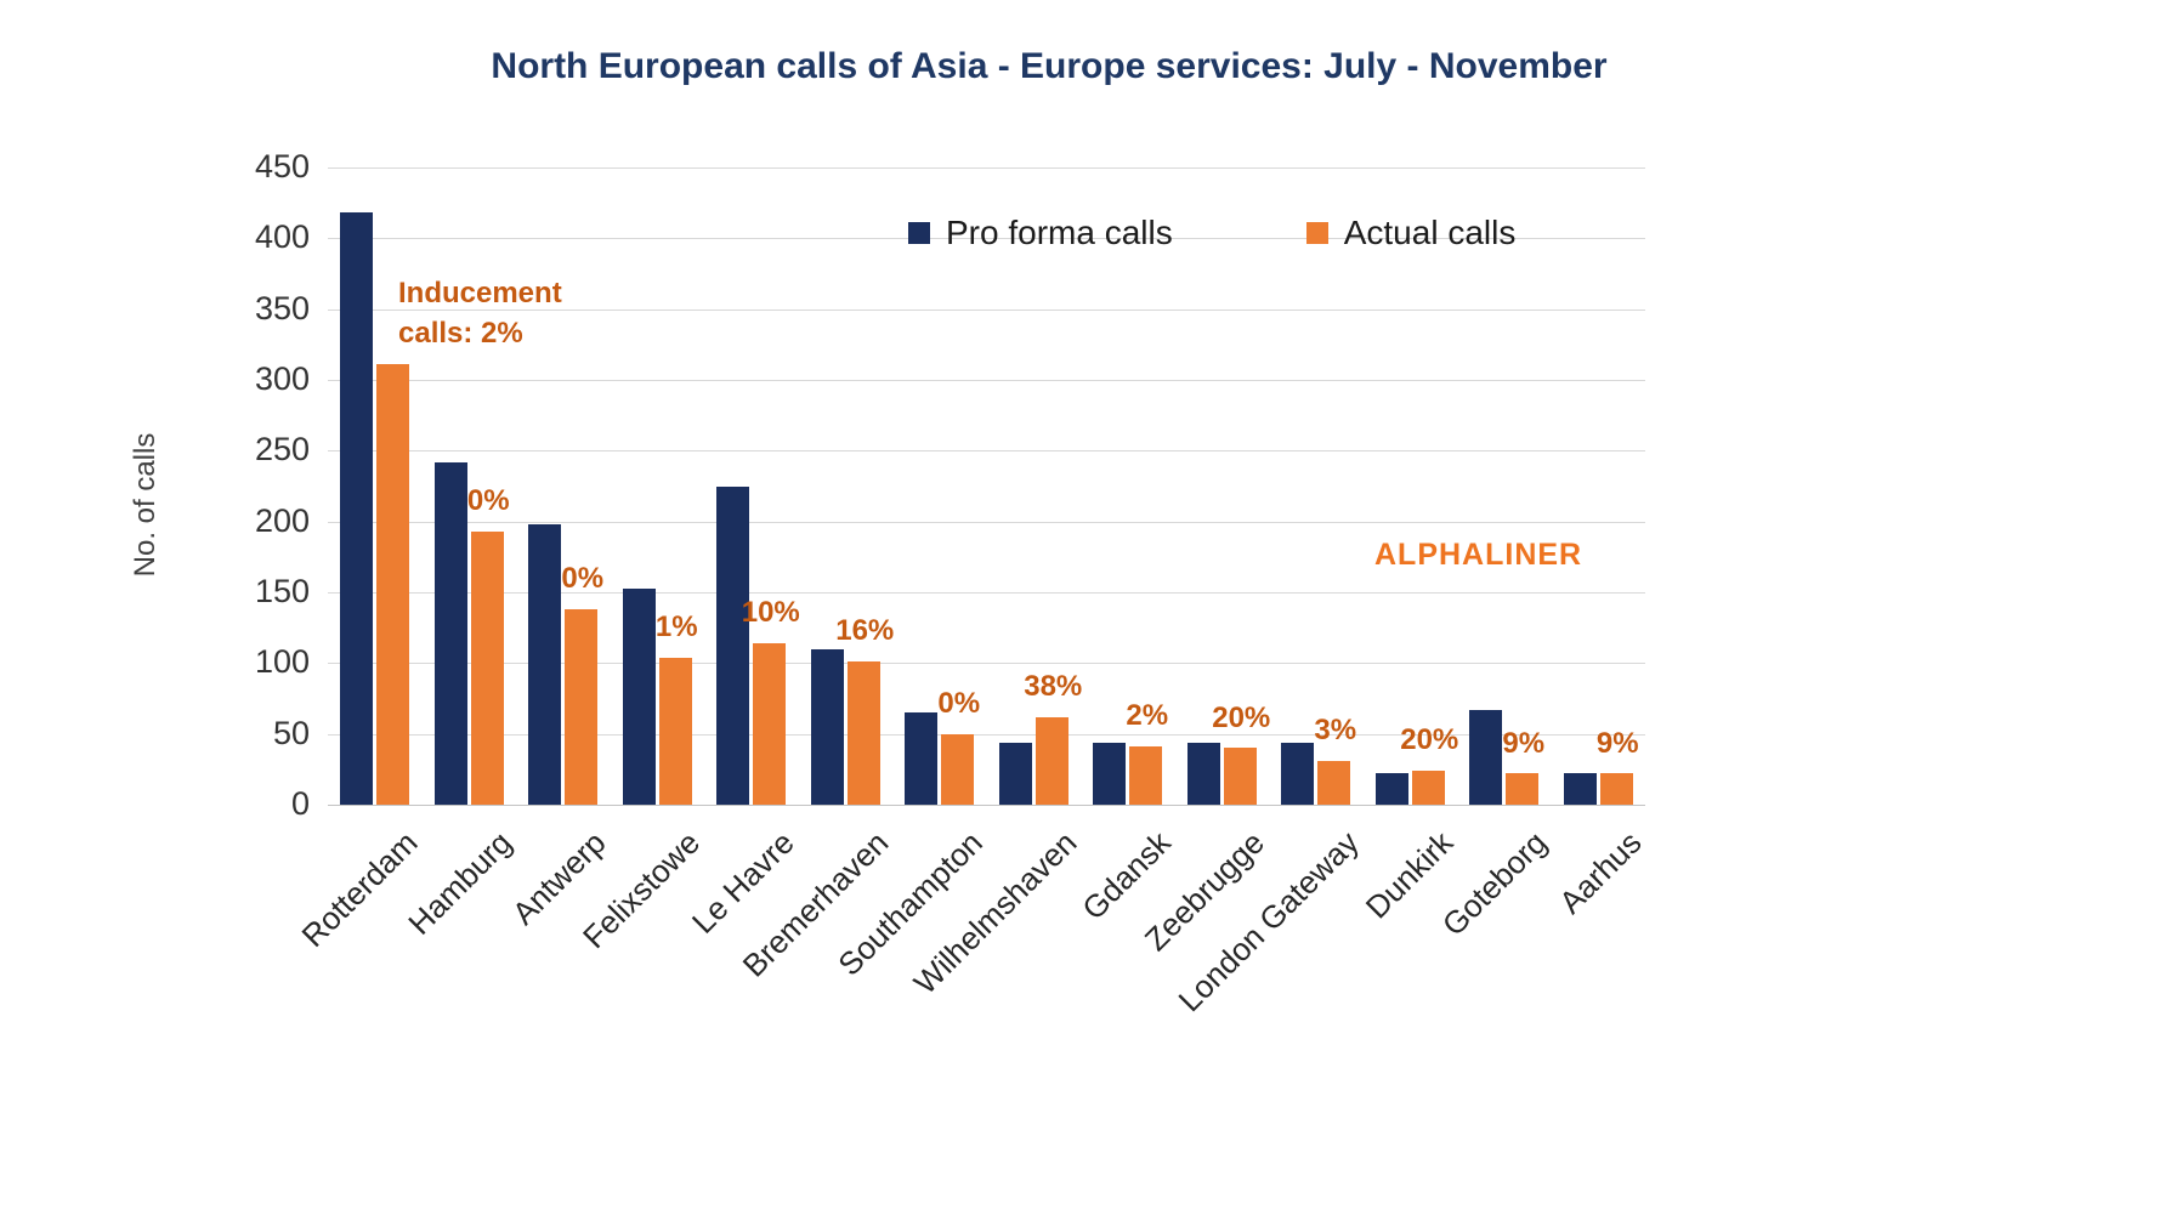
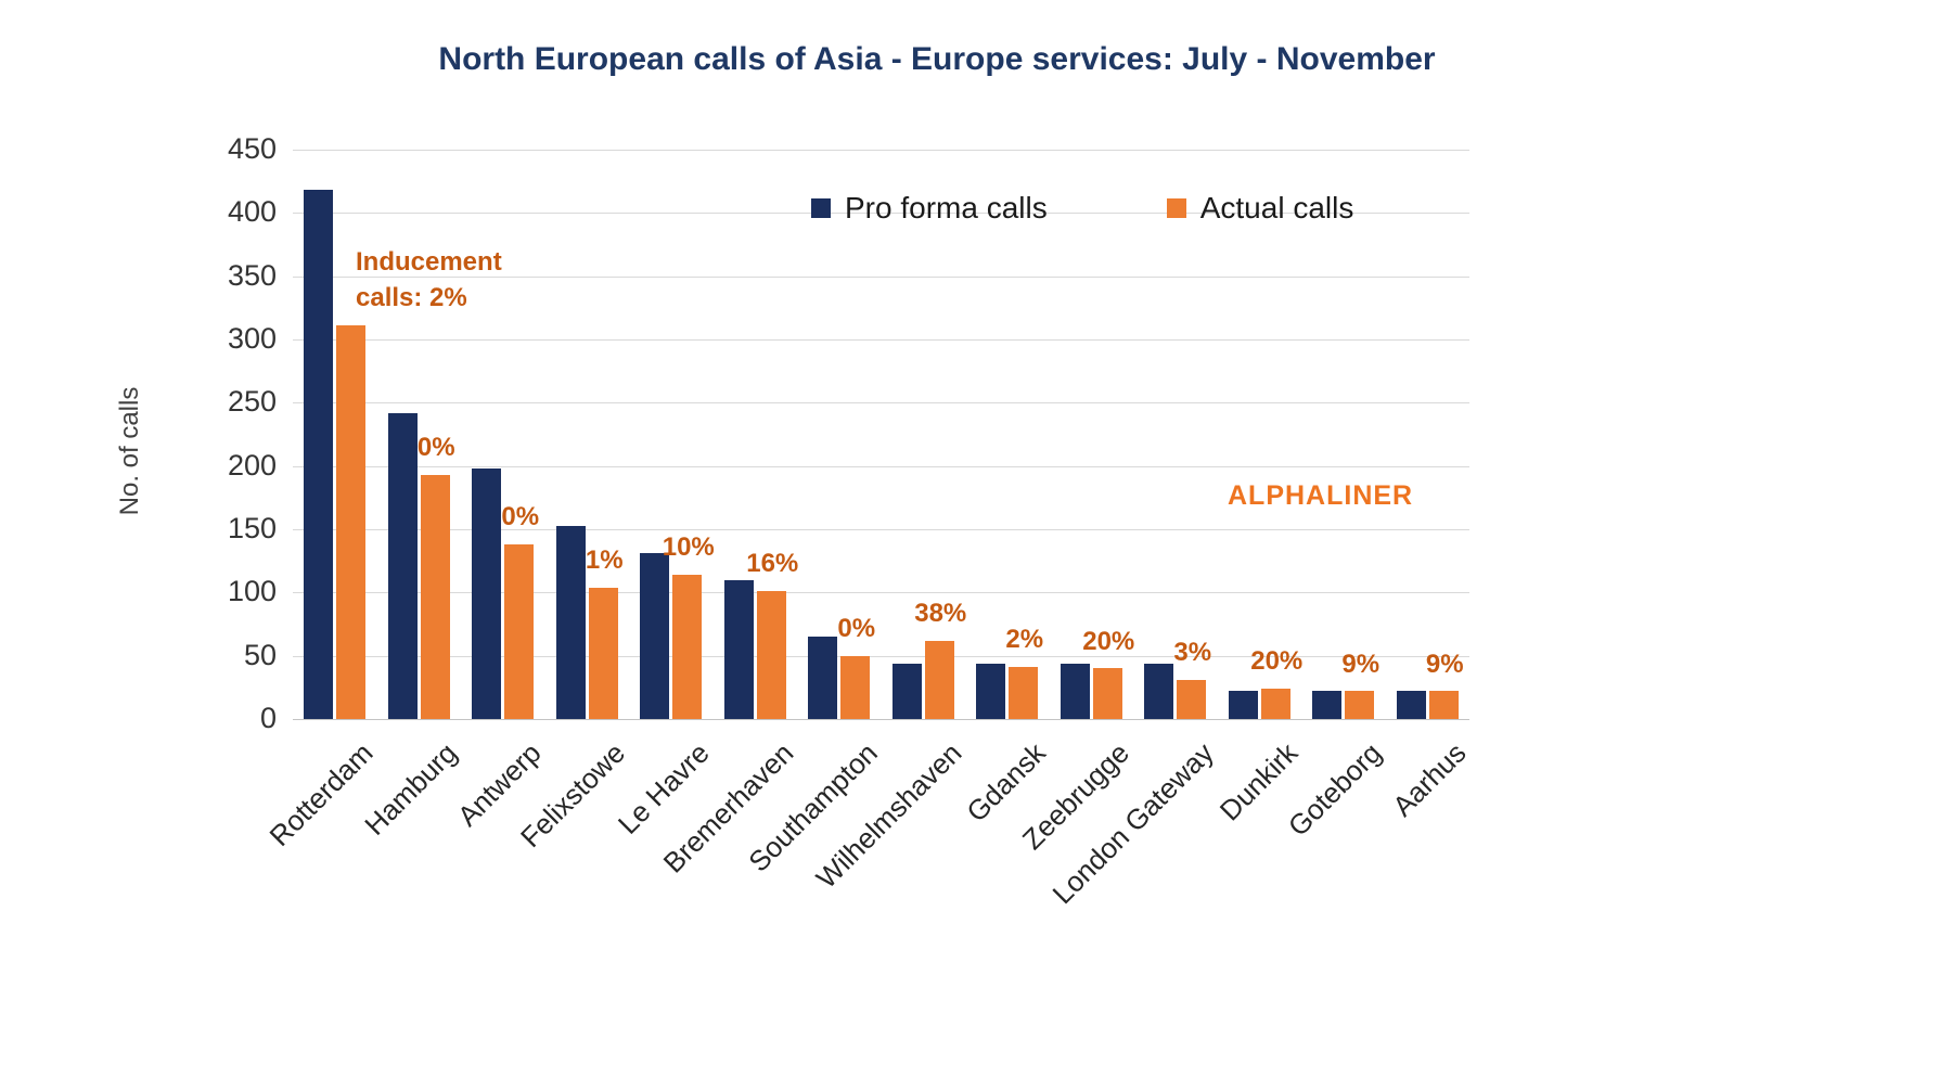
Pro forma calls/Le Havre: 225 -> 131
Pro forma calls/Goteborg: 67 -> 22
